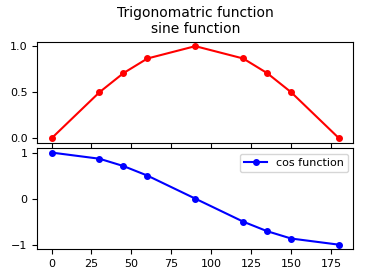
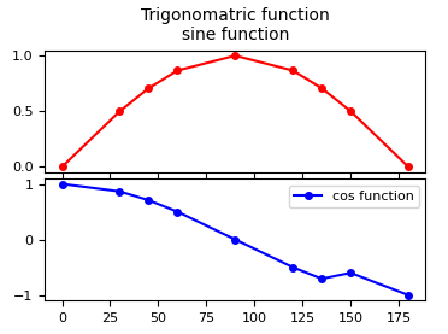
150: -0.87 -> -0.60
